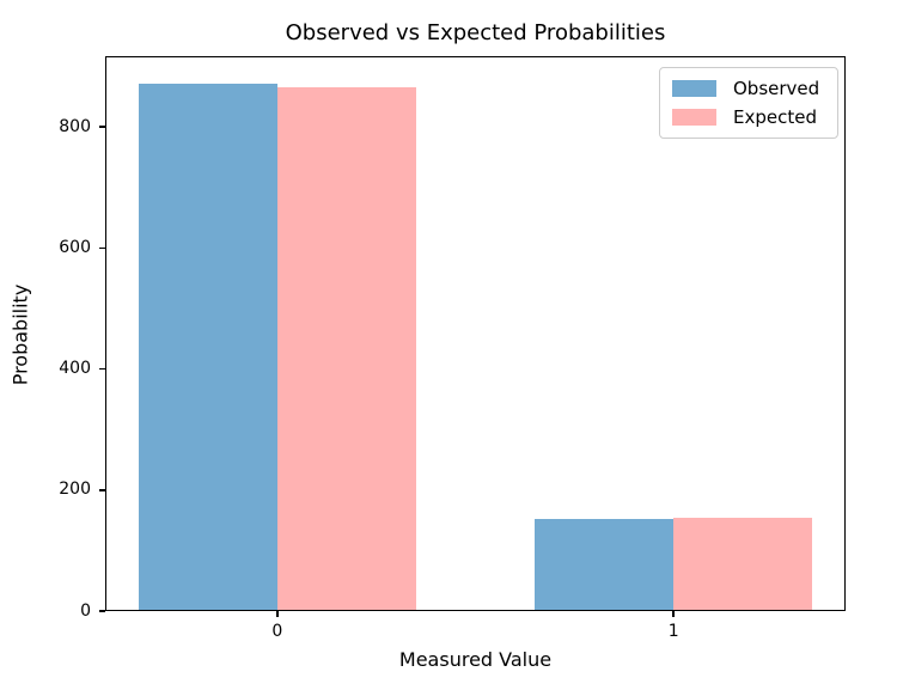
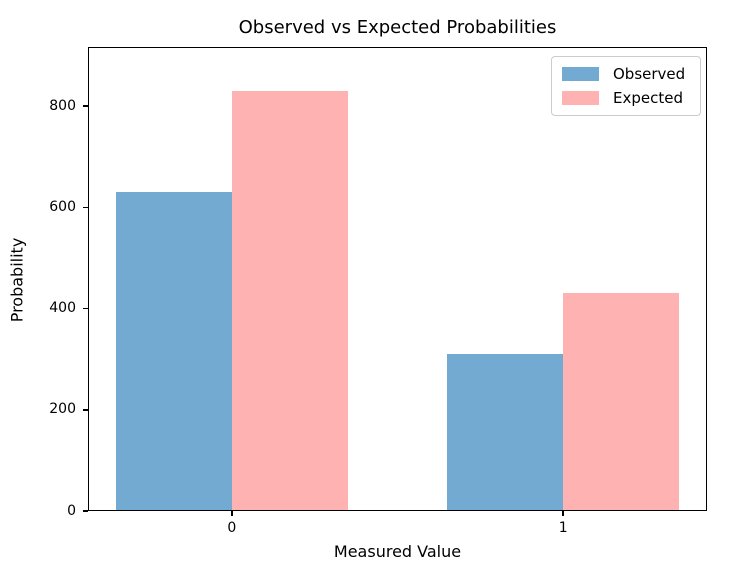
Observed/0: 870 -> 630
Expected/0: 870 -> 830
Observed/1: 150 -> 310
Expected/1: 160 -> 430
